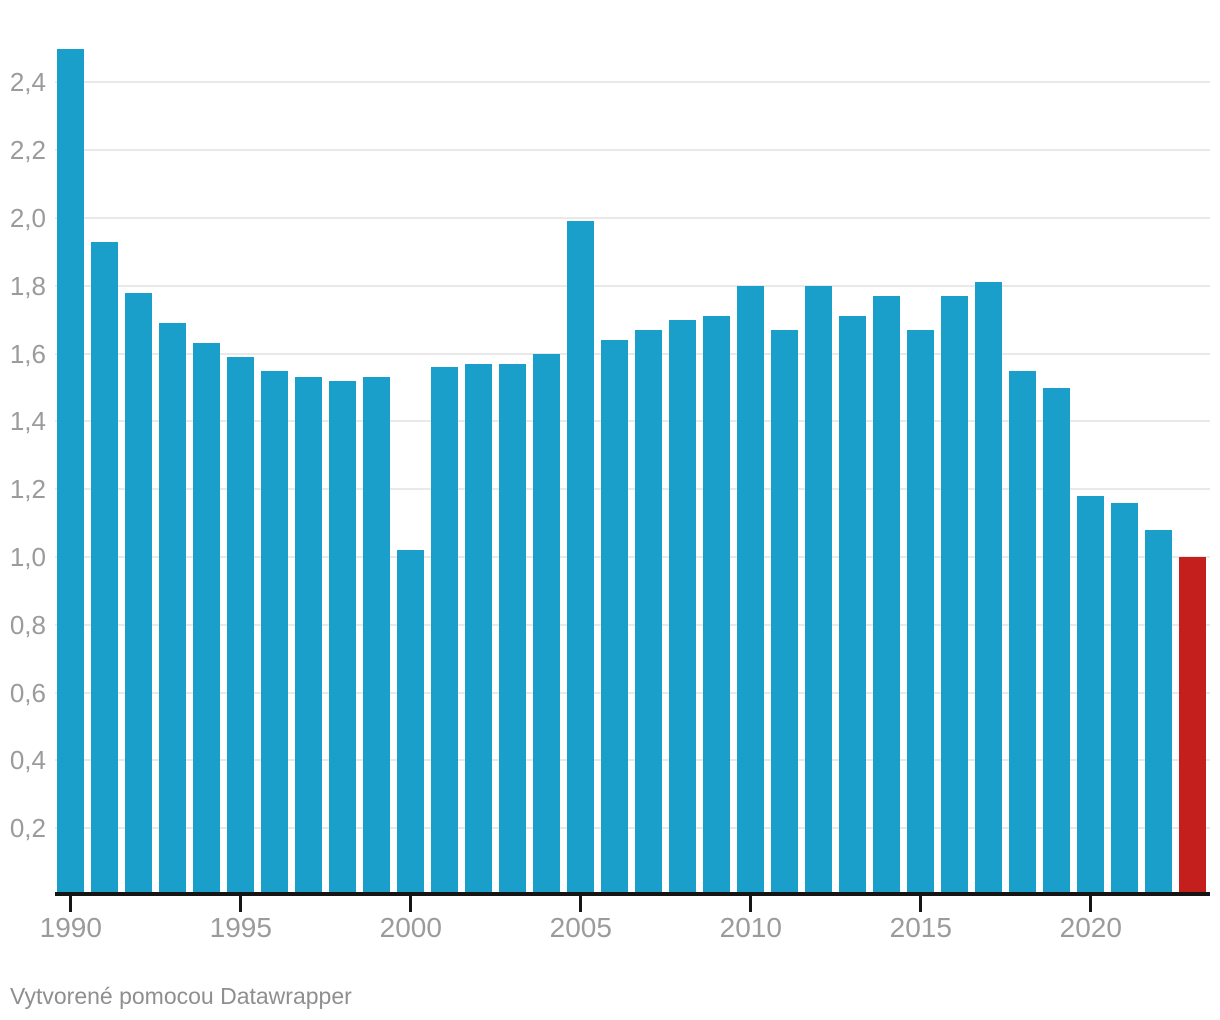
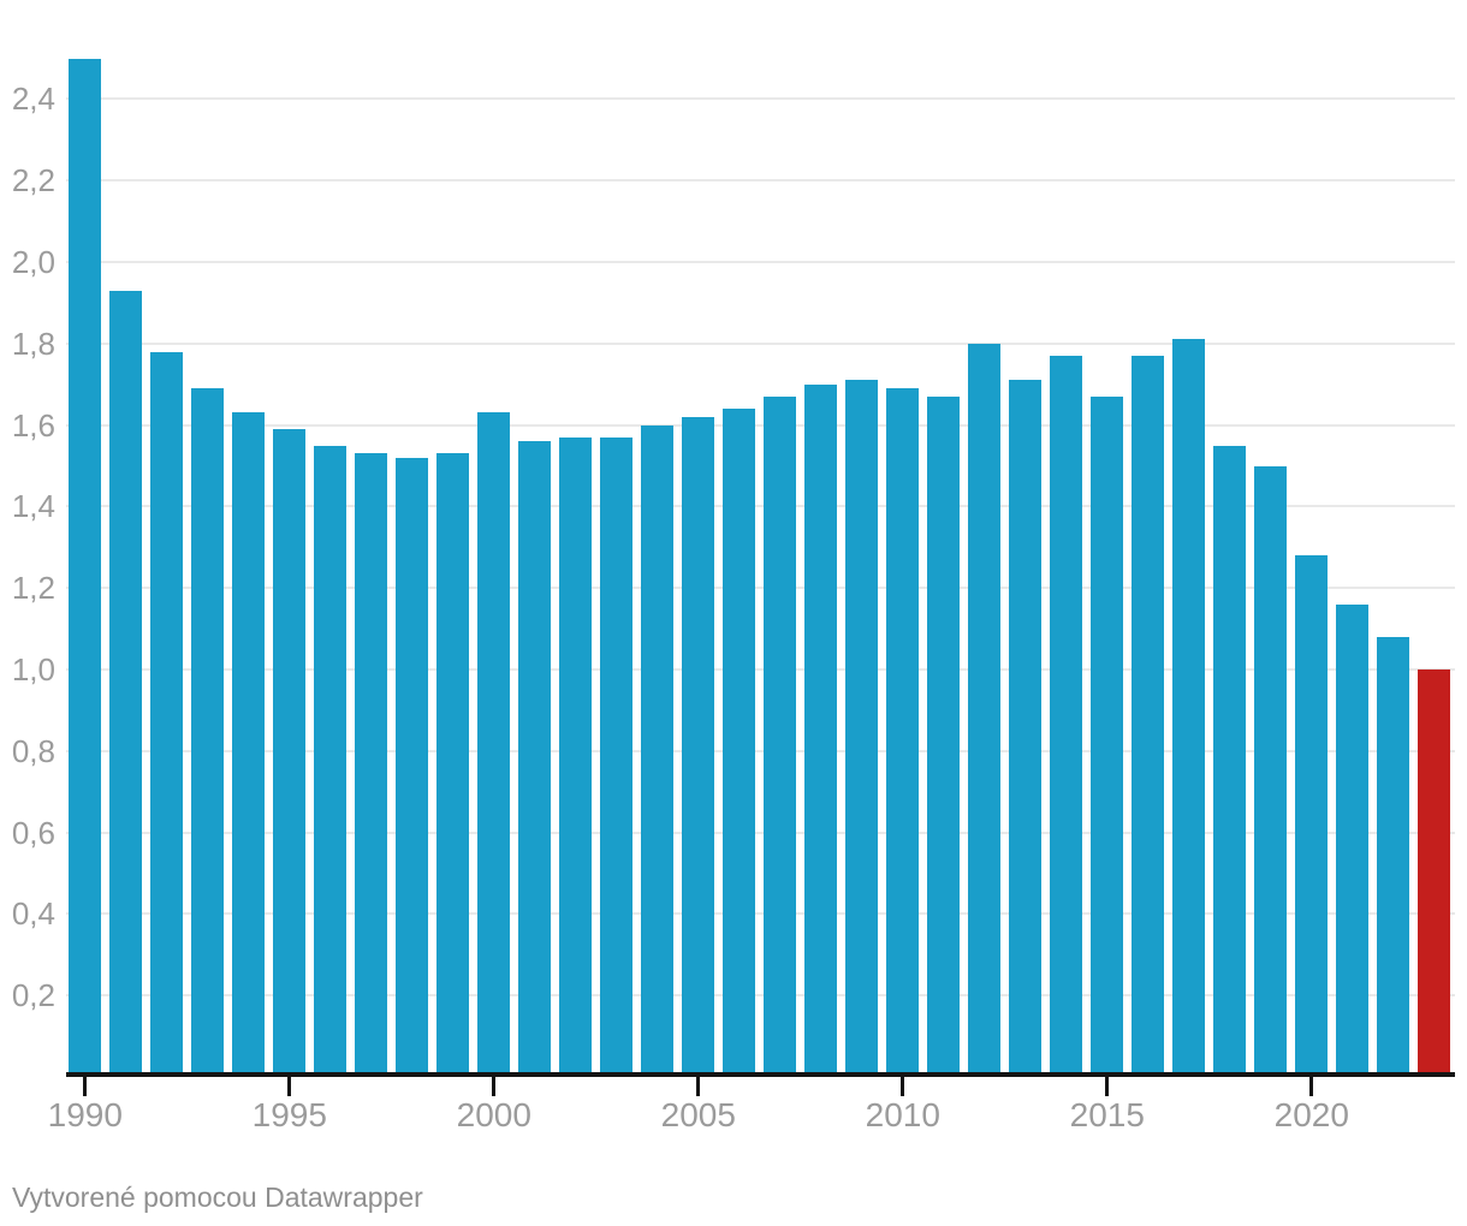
2000: 1,02 -> 1,63
2005: 1,99 -> 1,62
2010: 1,80 -> 1,69
2020: 1,18 -> 1,28
